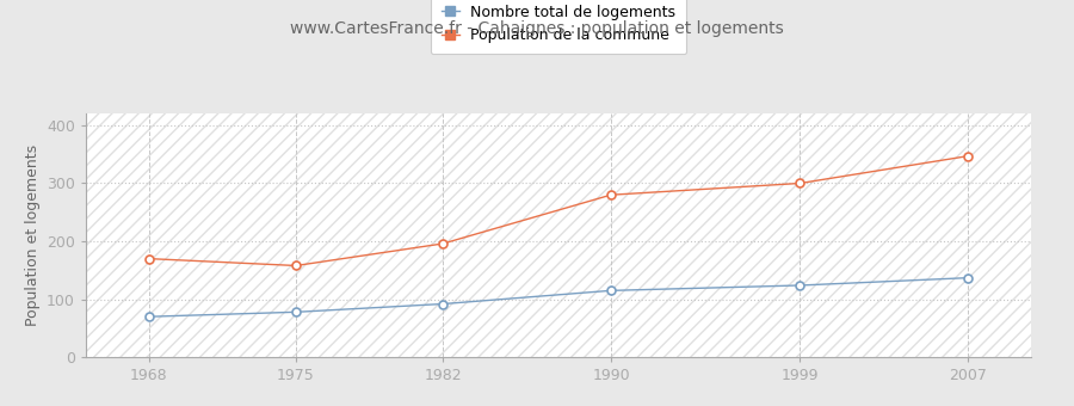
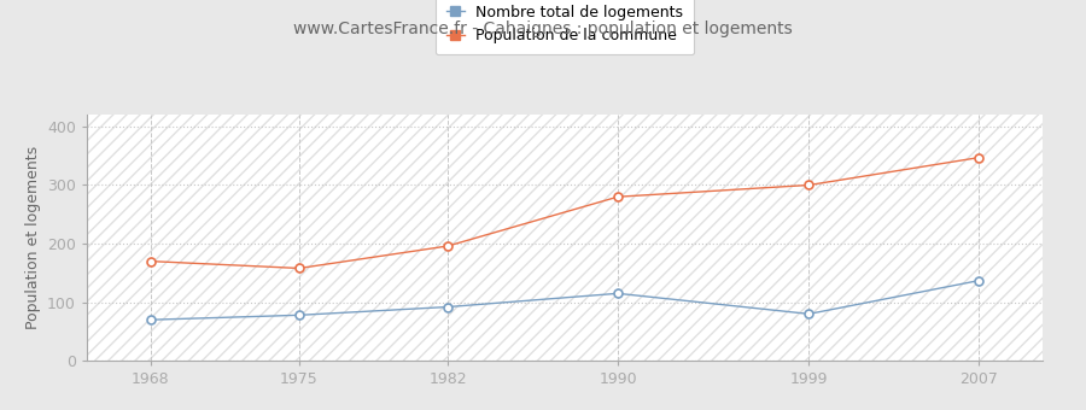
Nombre total de logements/1999: 124 -> 80
